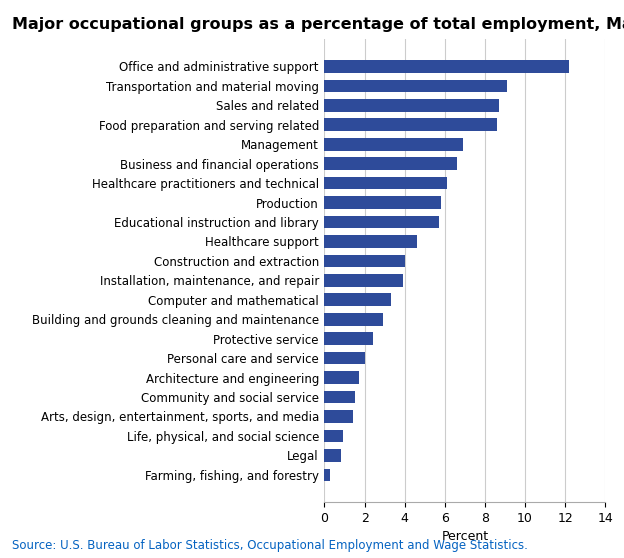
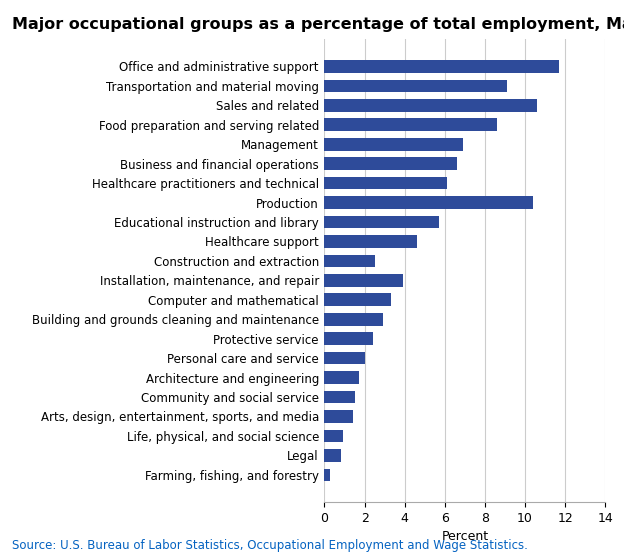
Office and administrative support: 12.2 -> 11.7
Sales and related: 8.7 -> 10.6
Production: 5.8 -> 10.4
Construction and extraction: 4.0 -> 2.5
